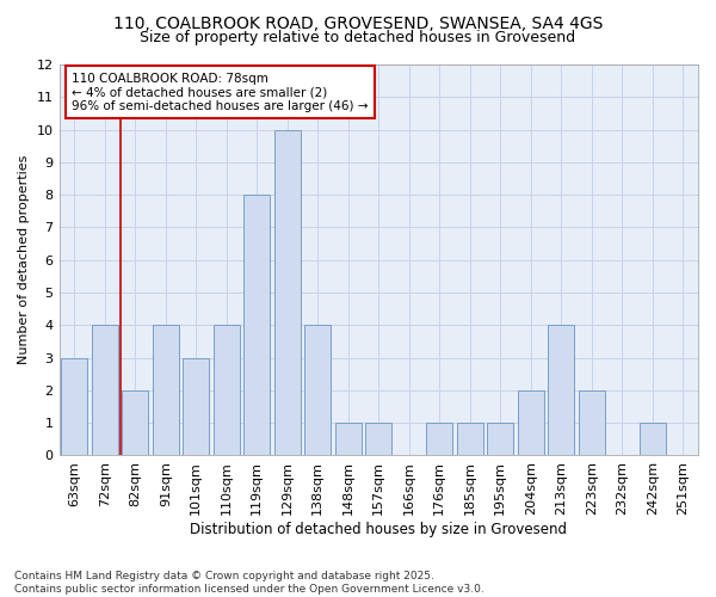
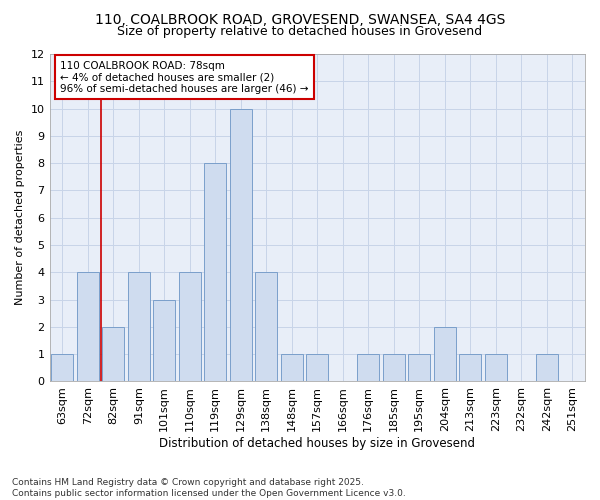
63sqm: 3 -> 1
213sqm: 4 -> 1
223sqm: 2 -> 1
